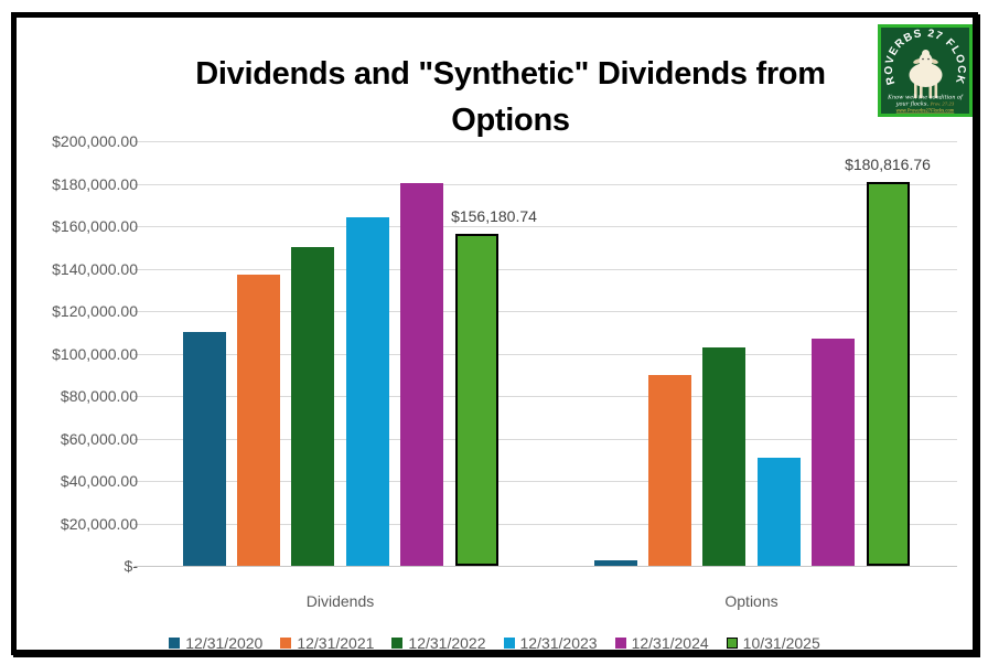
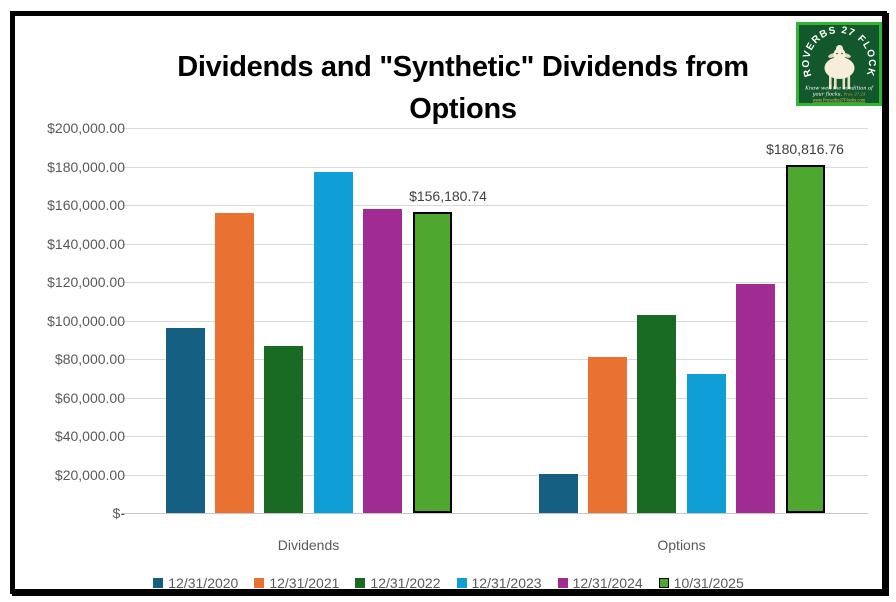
12/31/2020/Dividends: $110000 -> $96000
12/31/2021/Dividends: $137000 -> $156000
12/31/2022/Dividends: $150000 -> $87000
12/31/2023/Dividends: $164000 -> $177000
12/31/2024/Dividends: $180000 -> $158000
12/31/2020/Options: $3000 -> $20000
12/31/2021/Options: $90000 -> $81000
12/31/2023/Options: $51000 -> $72000
12/31/2024/Options: $107000 -> $119000
